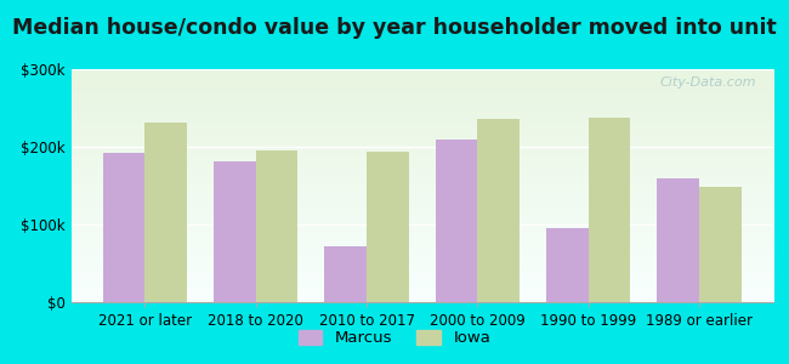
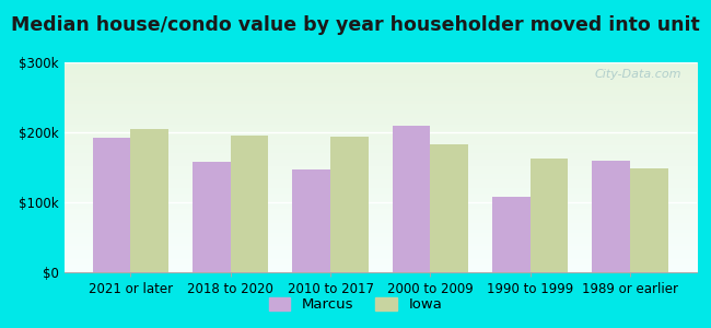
Iowa/2021 or later: $232k -> $205k
Marcus/2018 to 2020: $182k -> $158k
Marcus/2010 to 2017: $72k -> $147k
Iowa/2000 to 2009: $236k -> $183k
Marcus/1990 to 1999: $96k -> $108k
Iowa/1990 to 1999: $238k -> $163k
